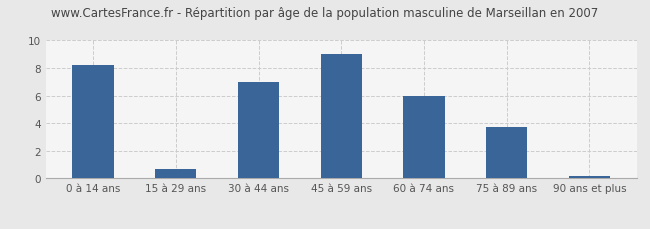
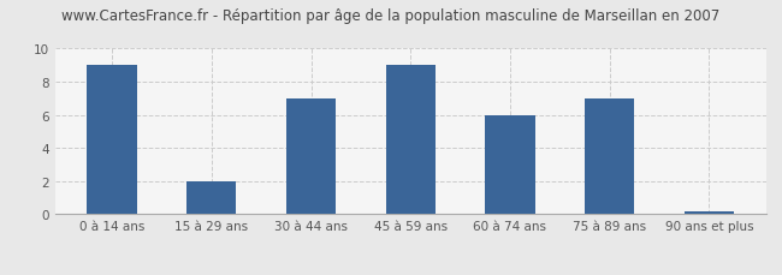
0 à 14 ans: 8.2 -> 9.0
15 à 29 ans: 0.7 -> 2.0
75 à 89 ans: 3.7 -> 7.0
